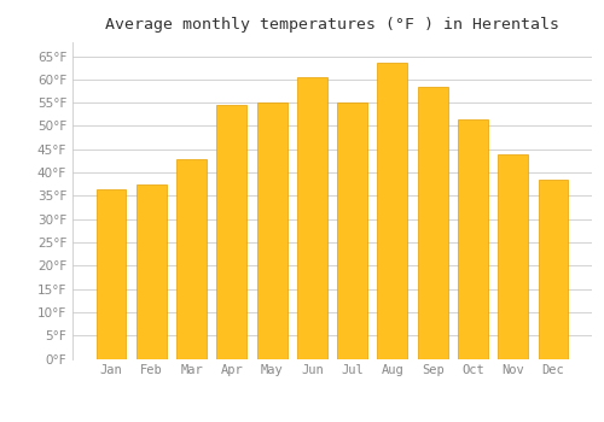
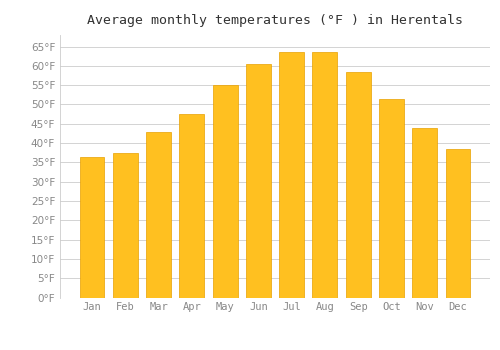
Apr: 54.5°F -> 47.5°F
Jul: 55.0°F -> 63.5°F
